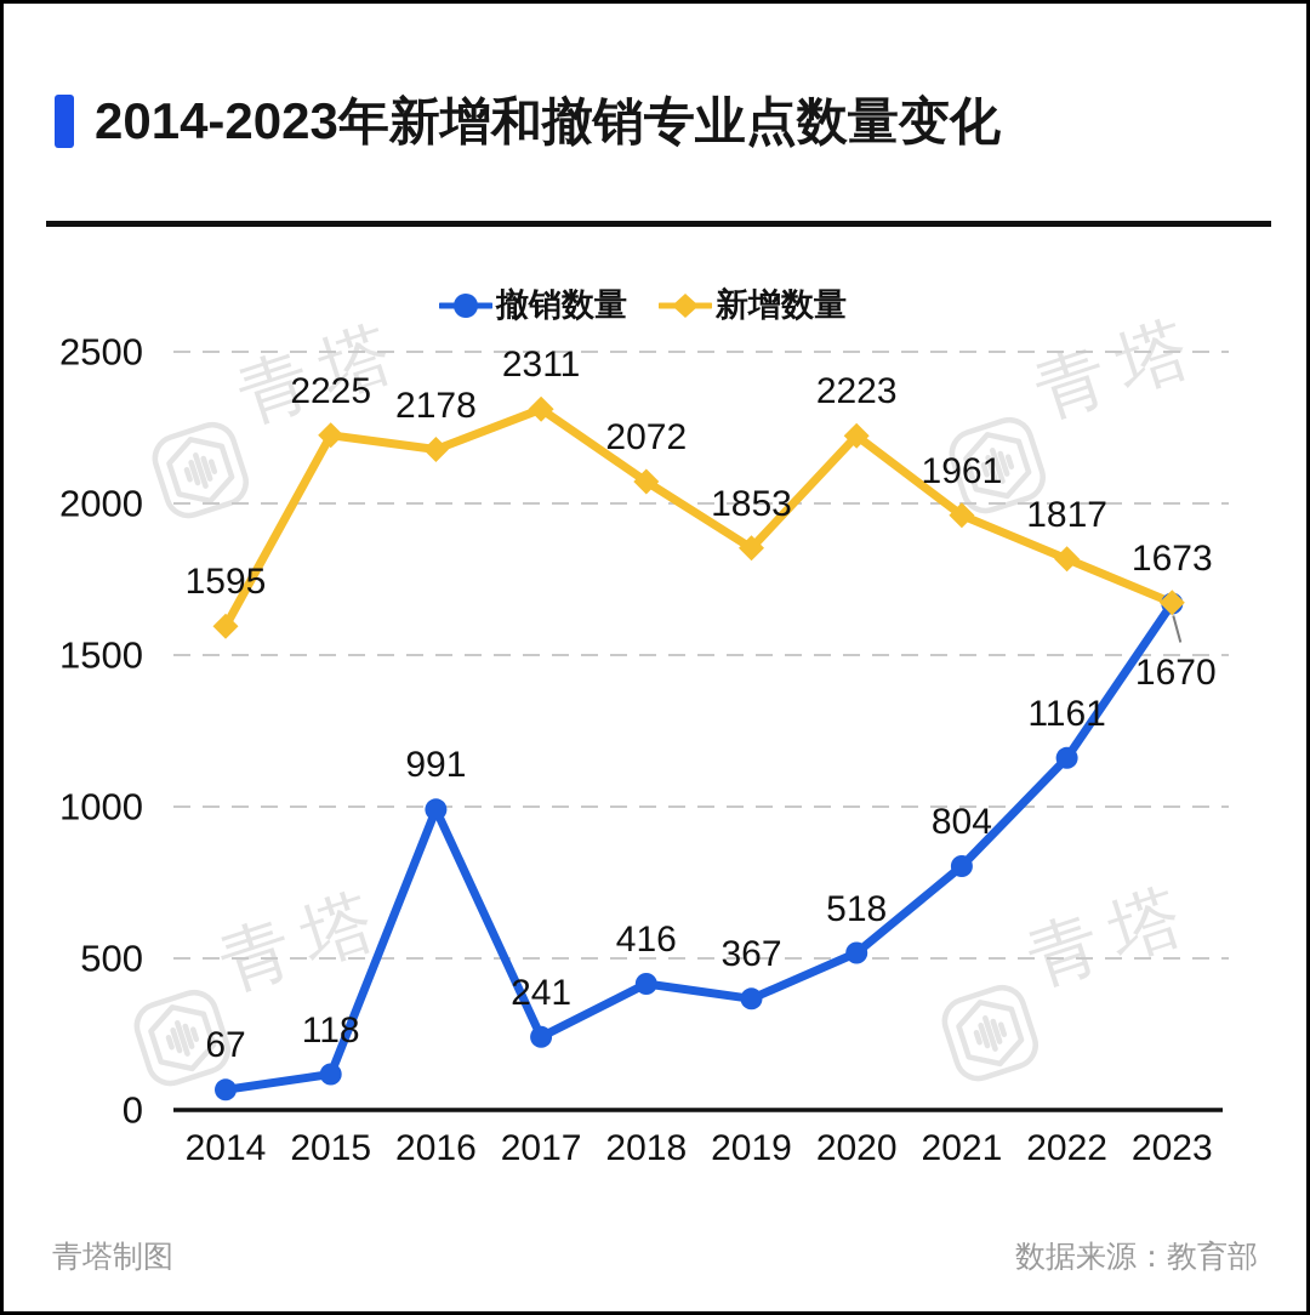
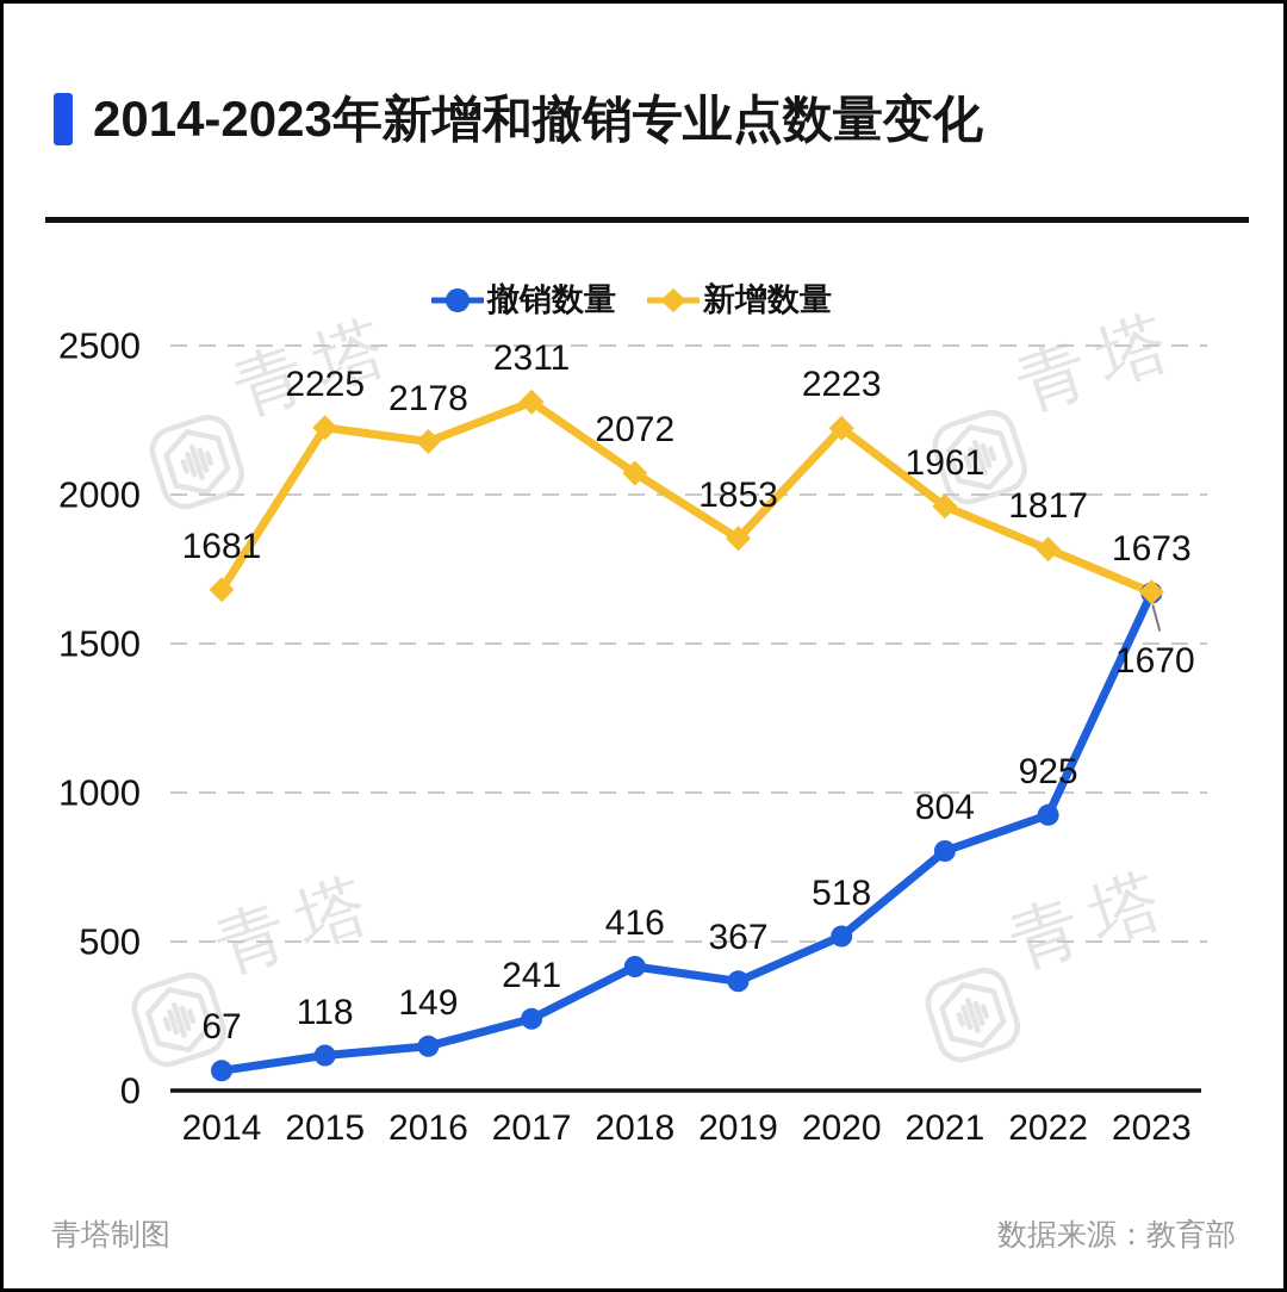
新增数量/2014: 1595 -> 1681
撤销数量/2016: 991 -> 149
撤销数量/2022: 1161 -> 925
